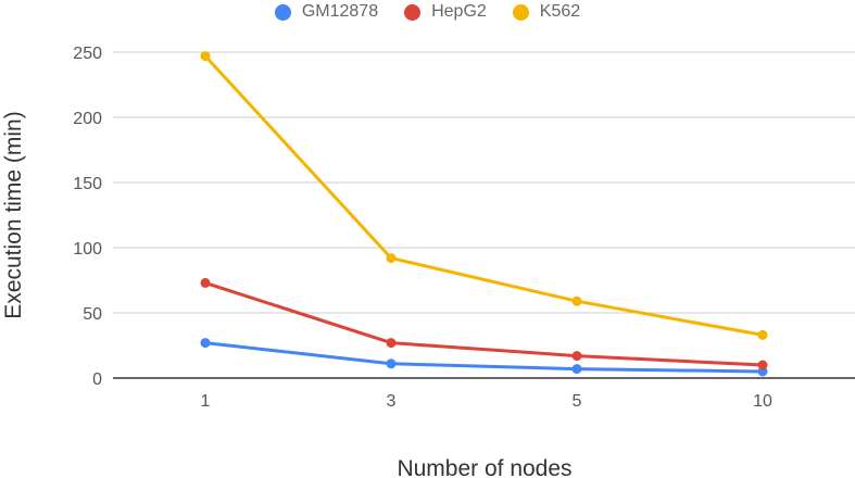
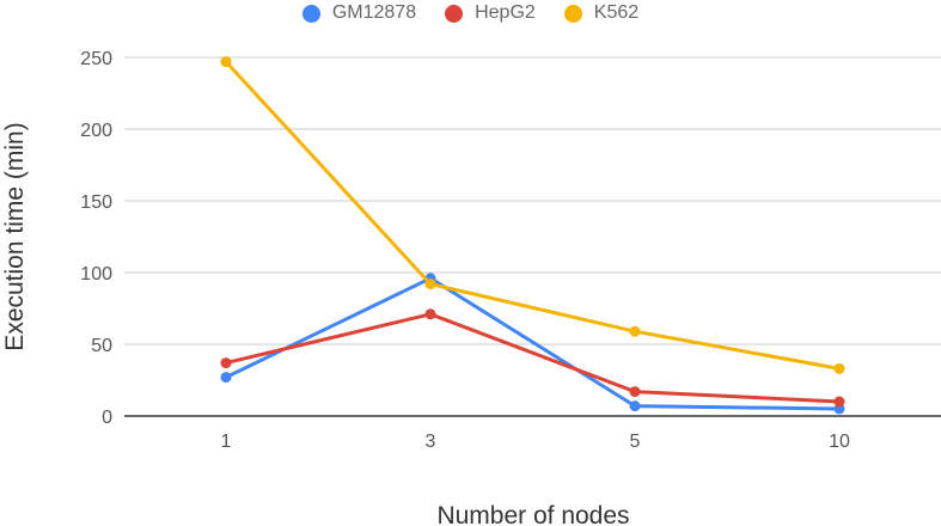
HepG2/1: 73 -> 37
GM12878/3: 11 -> 96
HepG2/3: 27 -> 71
